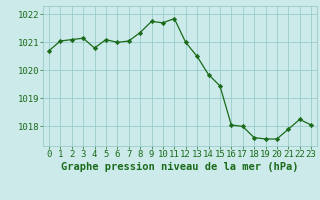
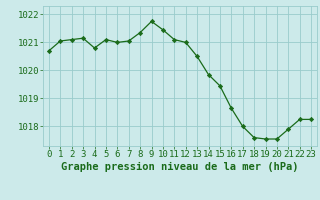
10: 1021.70 -> 1021.45
11: 1021.85 -> 1021.10
16: 1018.05 -> 1018.65
23: 1018.05 -> 1018.25
